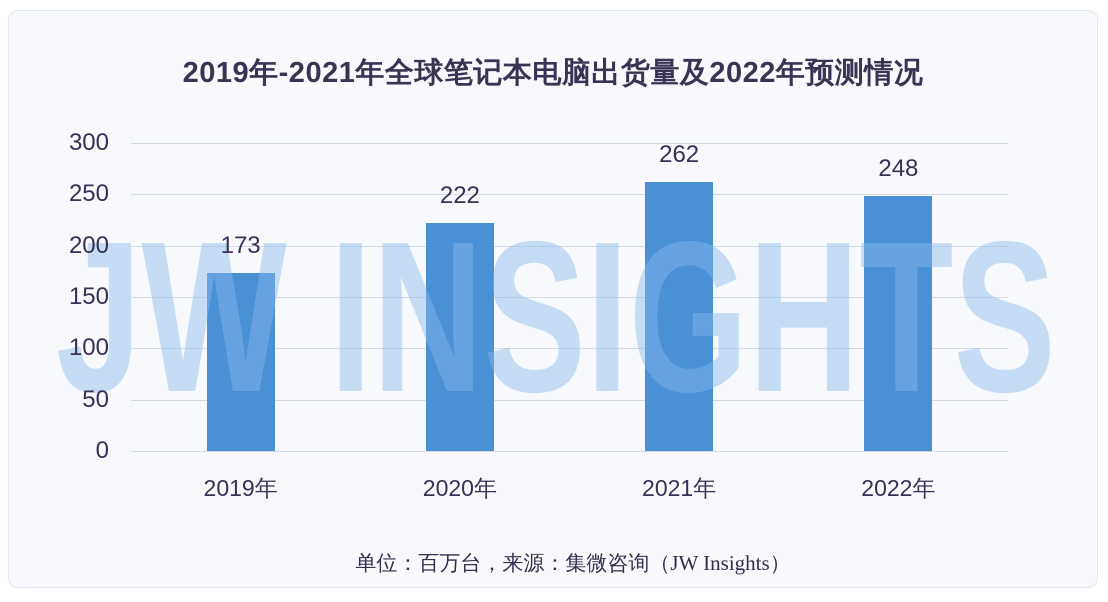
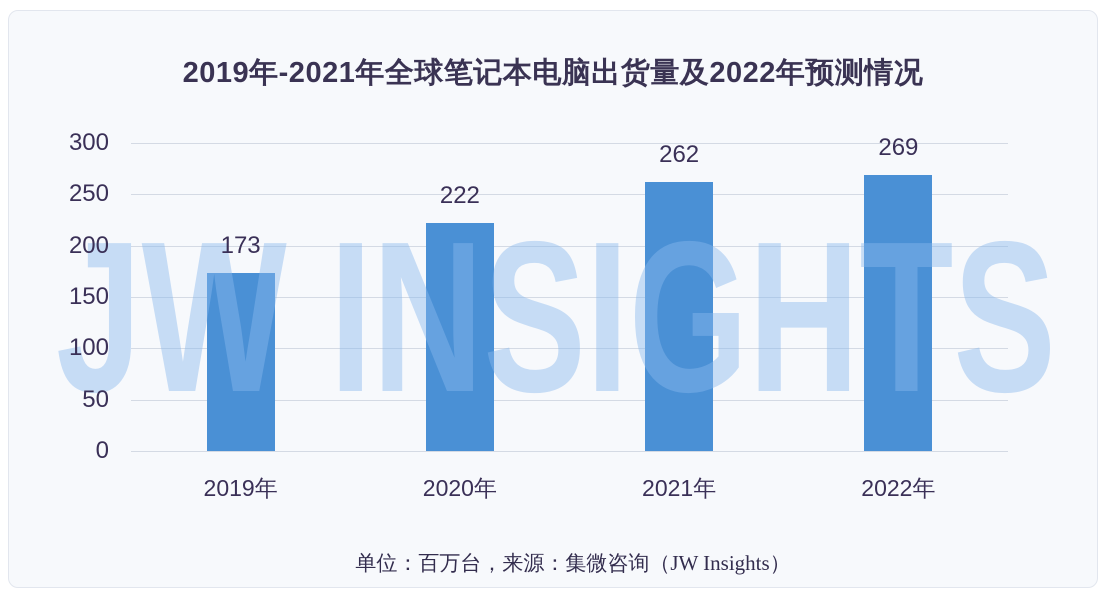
2022年: 248 -> 269
